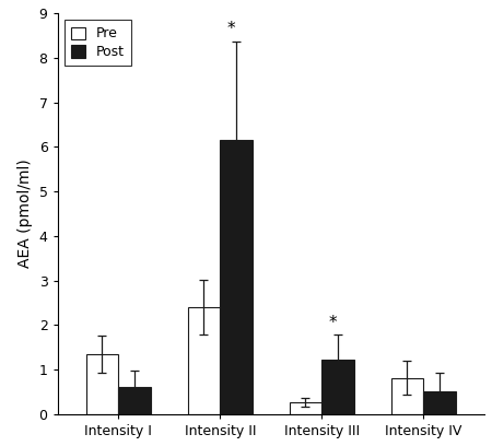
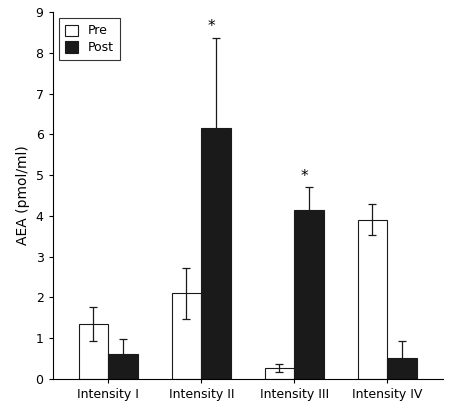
Pre/Intensity II: 2.40 -> 2.10
Post/Intensity III: 1.23 -> 4.15
Pre/Intensity IV: 0.82 -> 3.90
